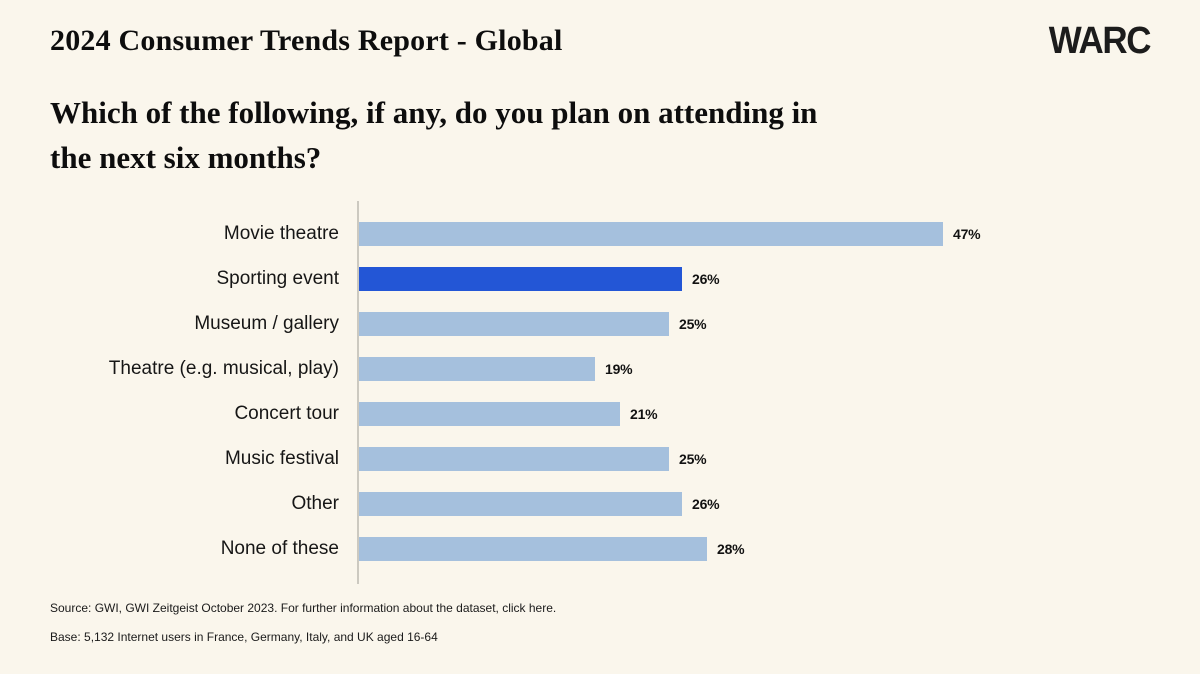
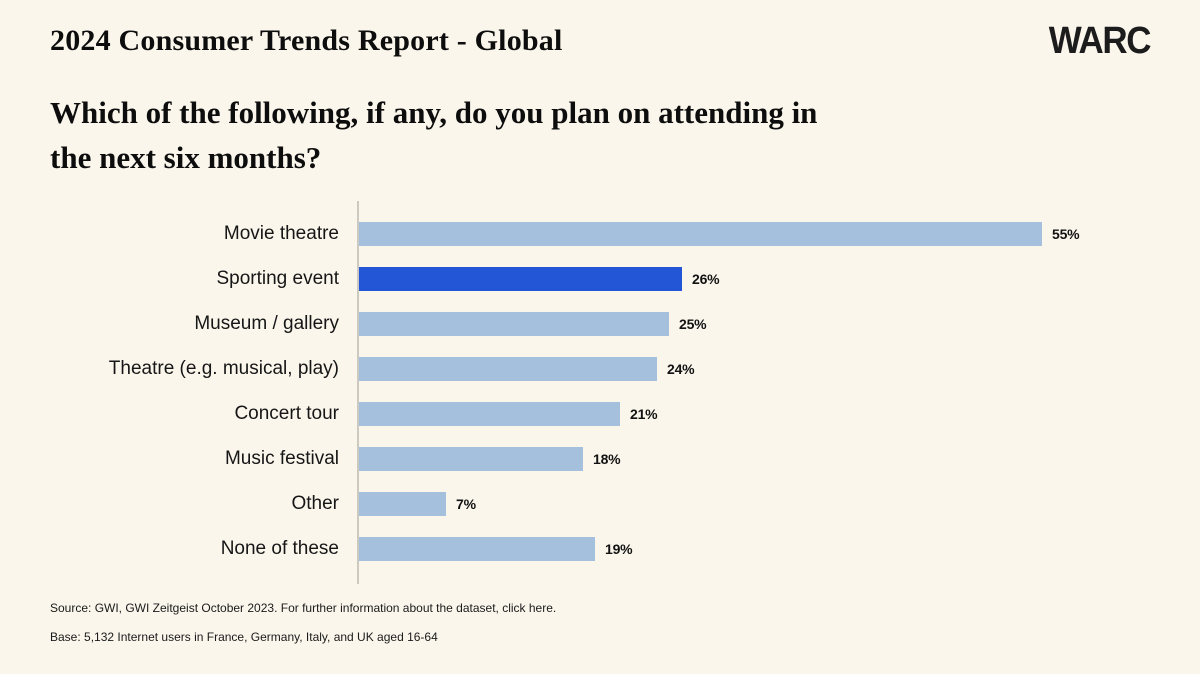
Movie theatre: 47% -> 55%
Theatre (e.g. musical, play): 19% -> 24%
Music festival: 25% -> 18%
Other: 26% -> 7%
None of these: 28% -> 19%
